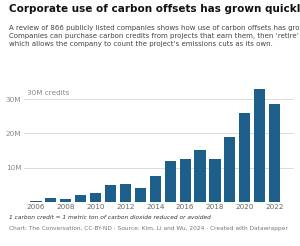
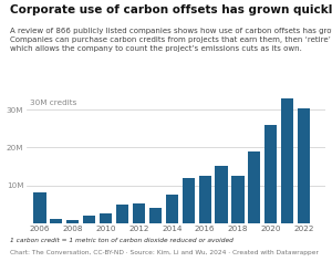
2006: 0.3M -> 8.0M
2022: 28.5M -> 30.5M
